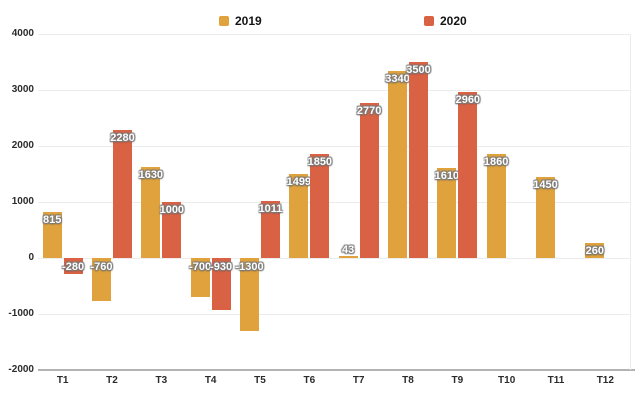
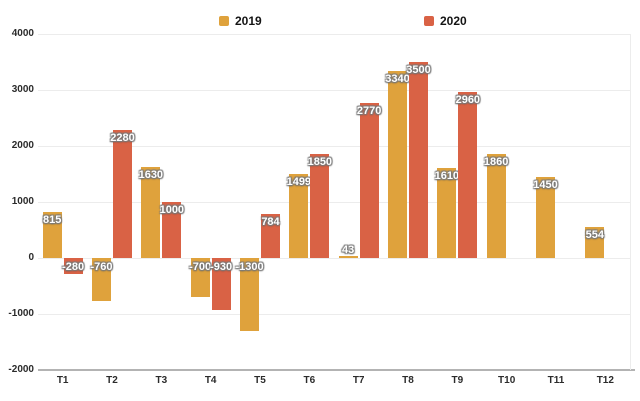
2020/T5: 1011 -> 784
2019/T12: 260 -> 554
